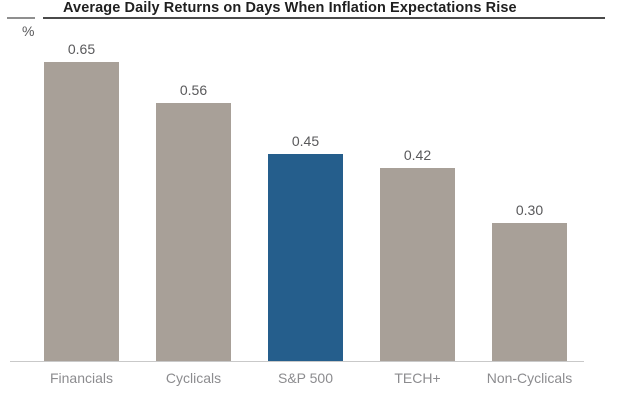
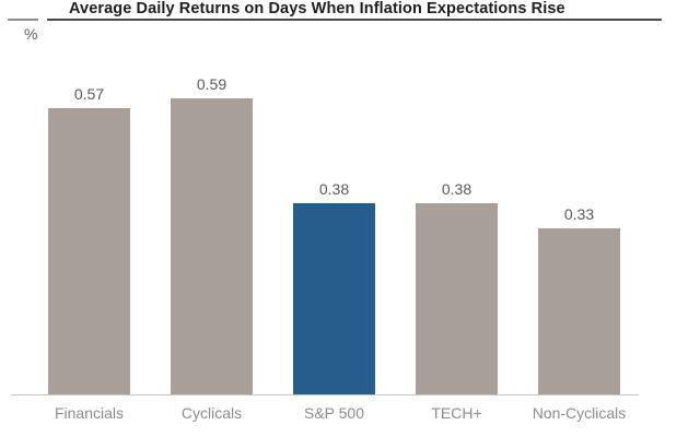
Financials: 0.65 -> 0.57
Cyclicals: 0.56 -> 0.59
S&P 500: 0.45 -> 0.38
TECH+: 0.42 -> 0.38
Non-Cyclicals: 0.30 -> 0.33
